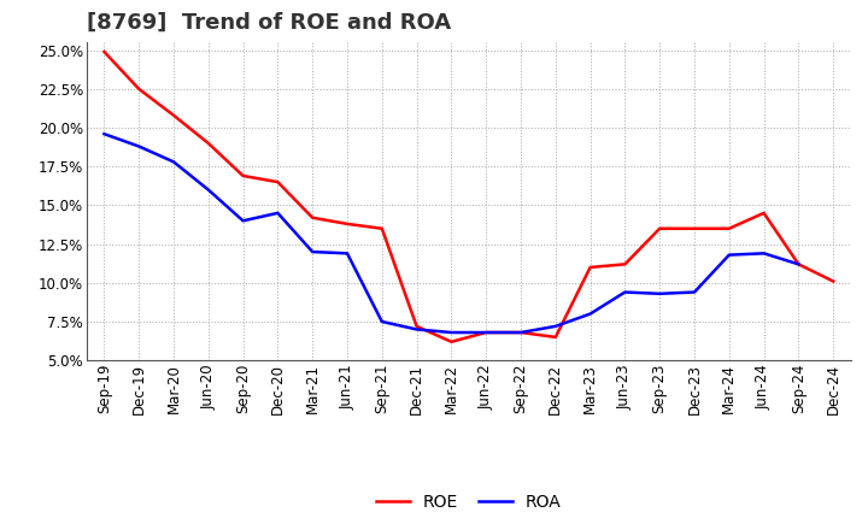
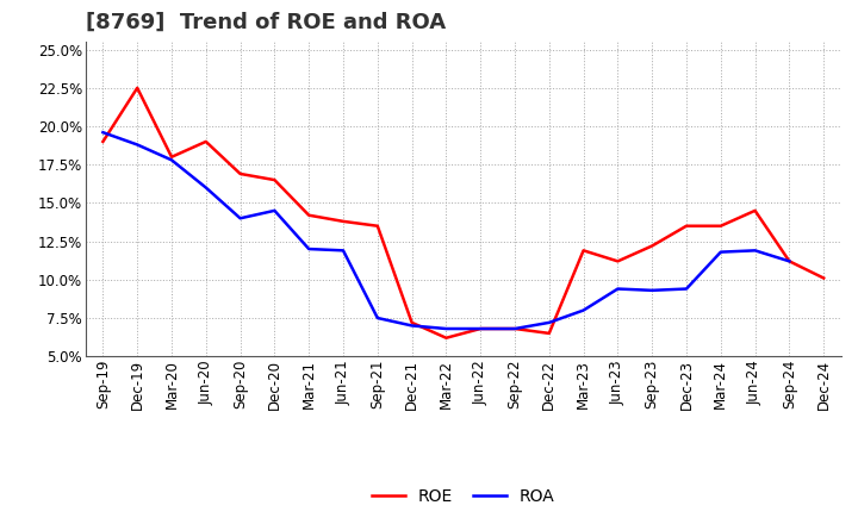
ROE/Sep-19: 24.9% -> 19.0%
ROE/Mar-20: 20.8% -> 18.0%
ROE/Mar-23: 11.0% -> 11.9%
ROE/Sep-23: 13.5% -> 12.2%
